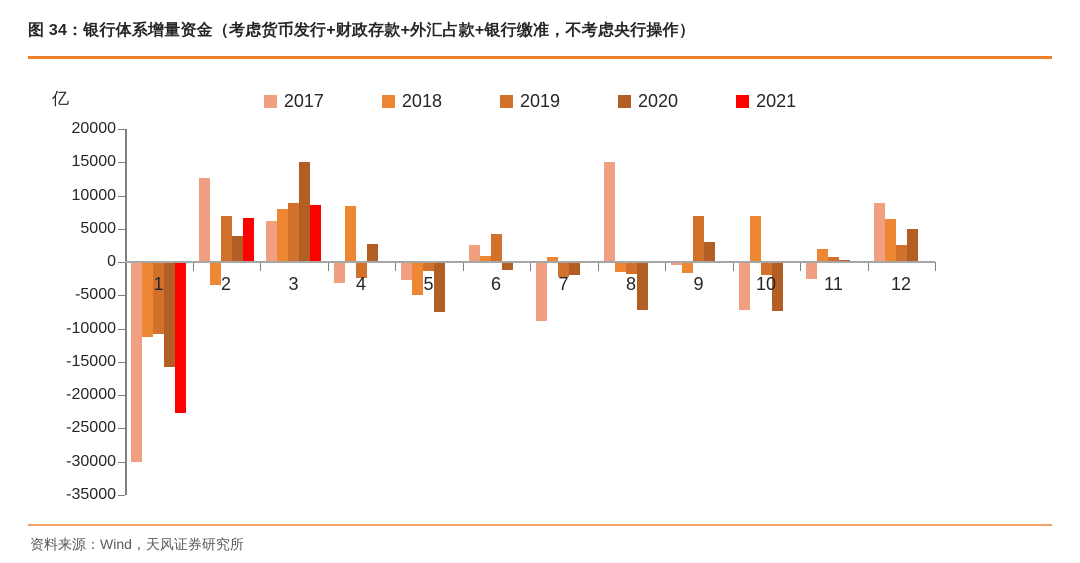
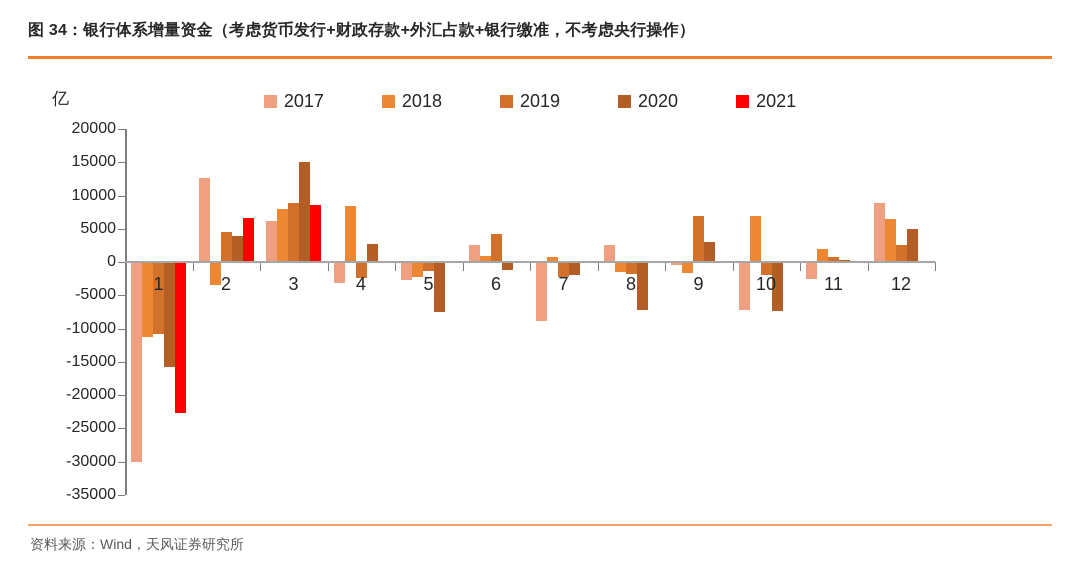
2019/2: 7000 -> 4000
2018/5: -5000 -> -2000
2017/8: 15000 -> 2000
